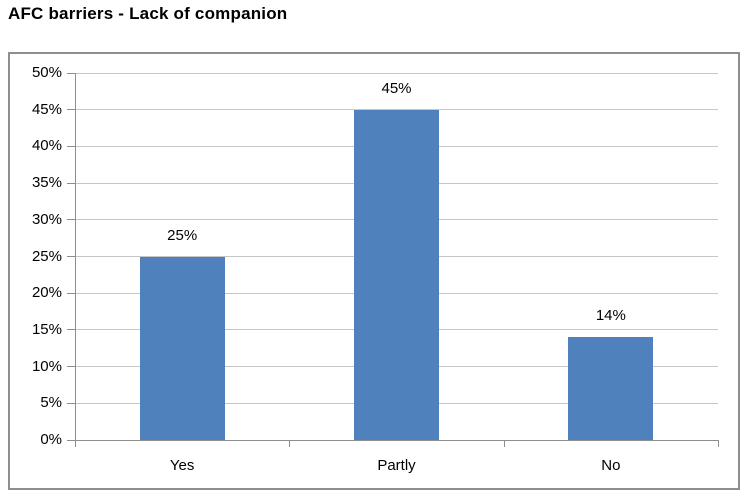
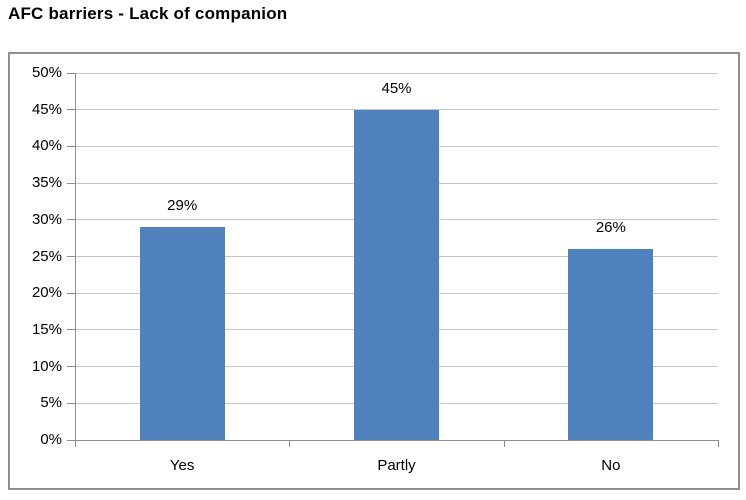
Yes: 25% -> 29%
No: 14% -> 26%
